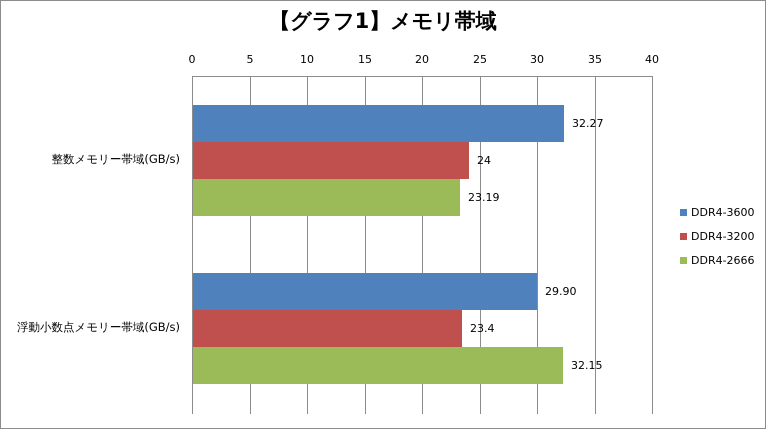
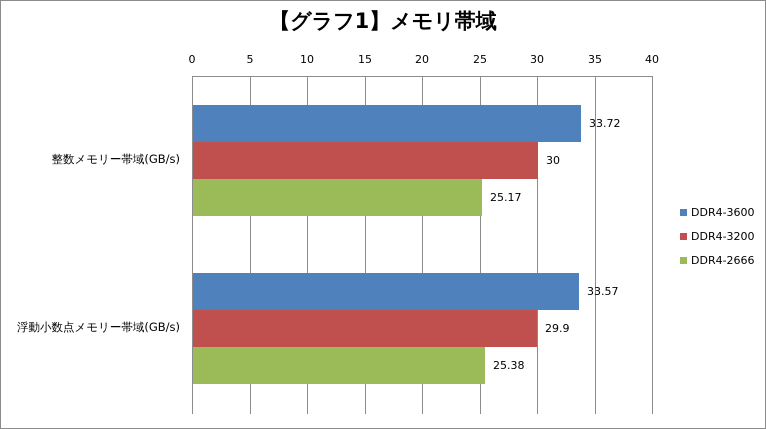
DDR4-3600/整数メモリー帯域(GB/s): 32.27 -> 33.72
DDR4-3200/整数メモリー帯域(GB/s): 24 -> 30
DDR4-2666/整数メモリー帯域(GB/s): 23.19 -> 25.17
DDR4-3600/浮動小数点メモリー帯域(GB/s): 29.90 -> 33.57
DDR4-3200/浮動小数点メモリー帯域(GB/s): 23.4 -> 29.9
DDR4-2666/浮動小数点メモリー帯域(GB/s): 32.15 -> 25.38
